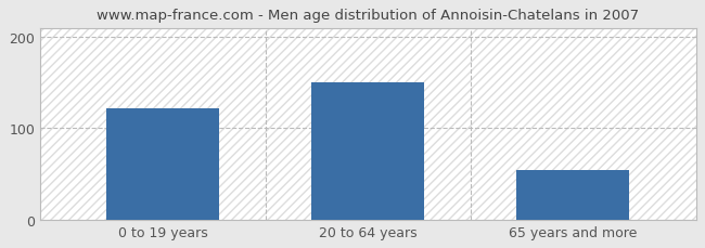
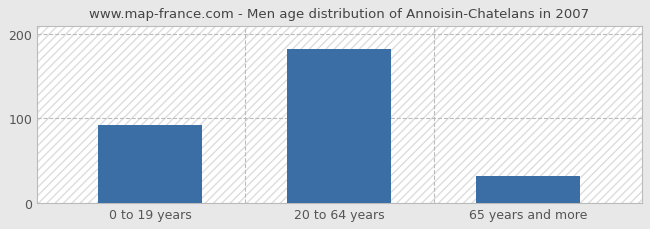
0 to 19 years: 122 -> 92
20 to 64 years: 150 -> 182
65 years and more: 54 -> 32
